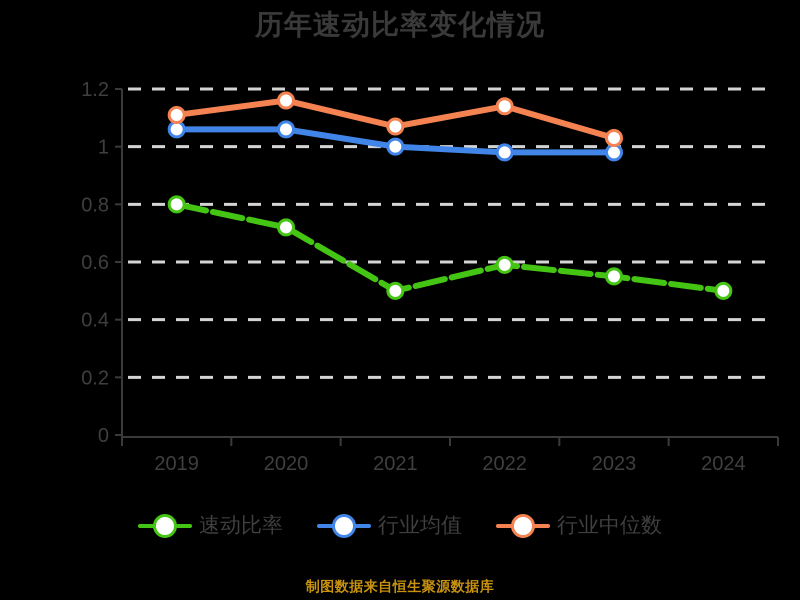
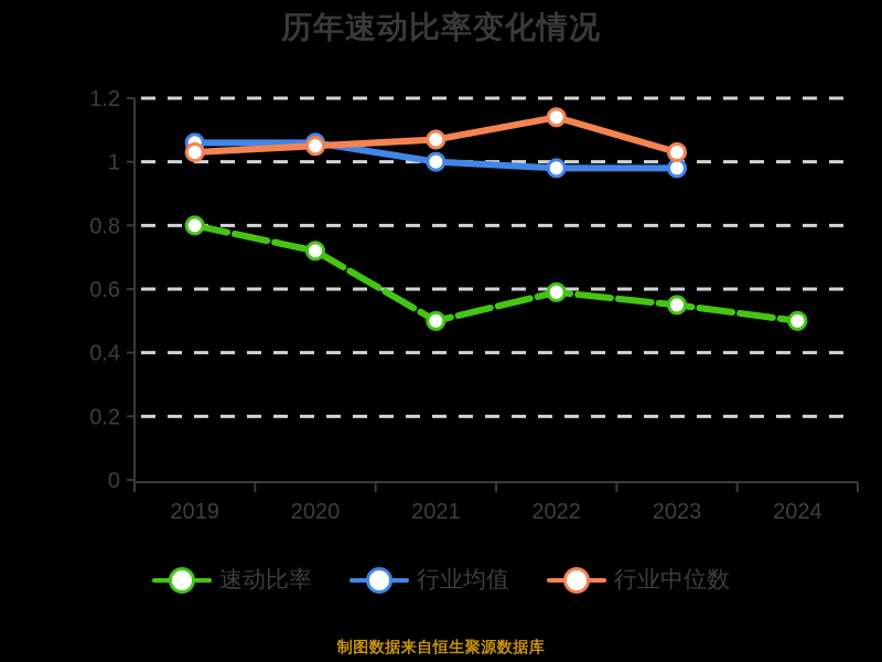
行业中位数/2019: 1.11 -> 1.03
行业中位数/2020: 1.16 -> 1.05
